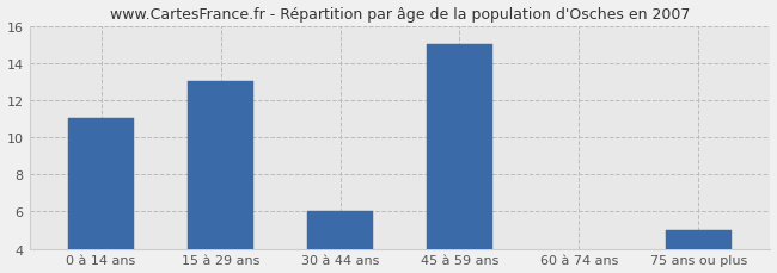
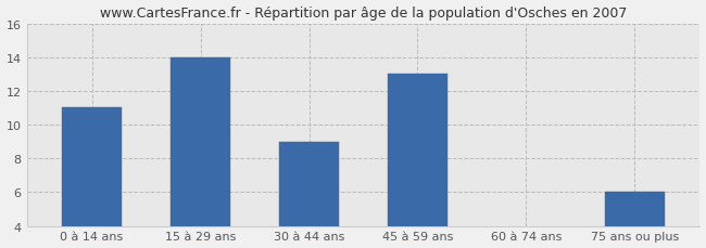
15 à 29 ans: 13 -> 14
30 à 44 ans: 6 -> 9
45 à 59 ans: 15 -> 13
75 ans ou plus: 5 -> 6
